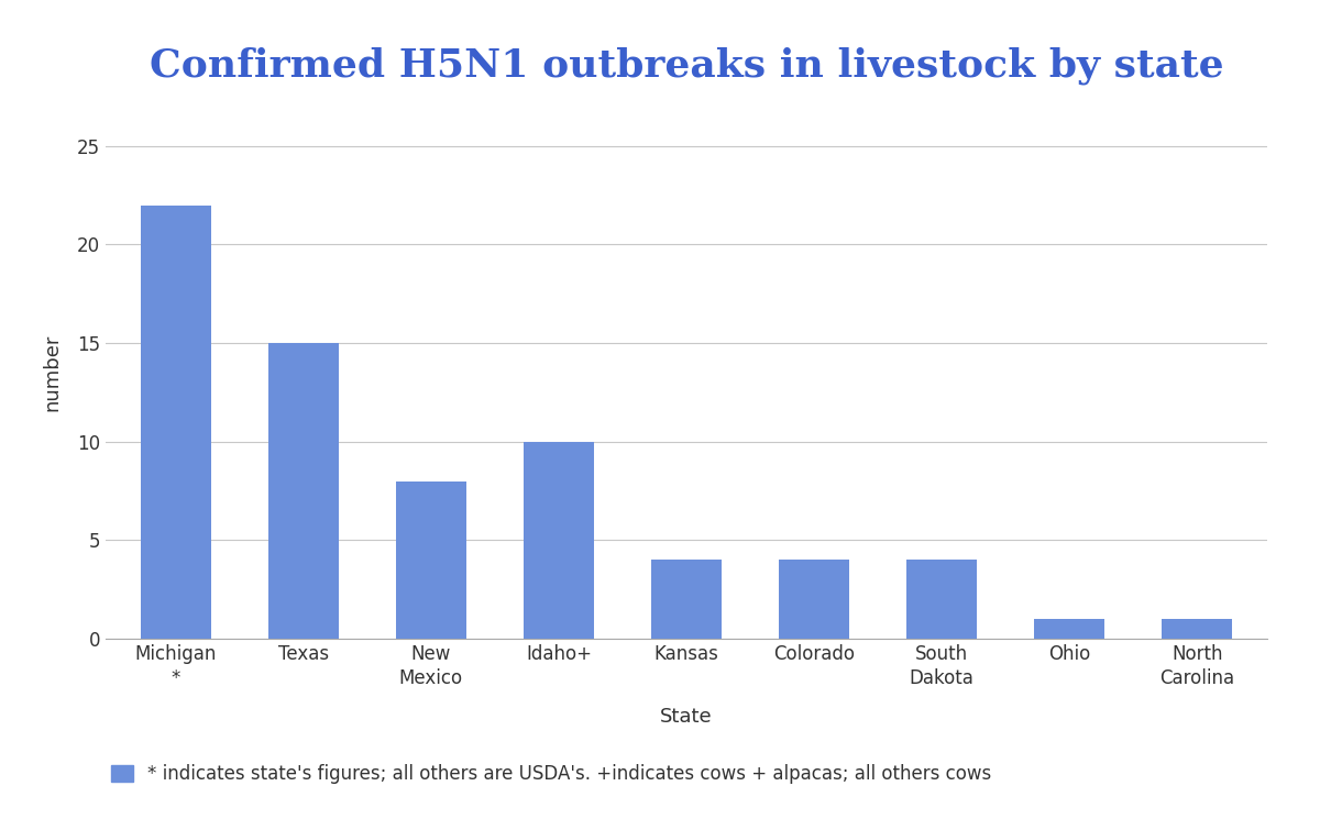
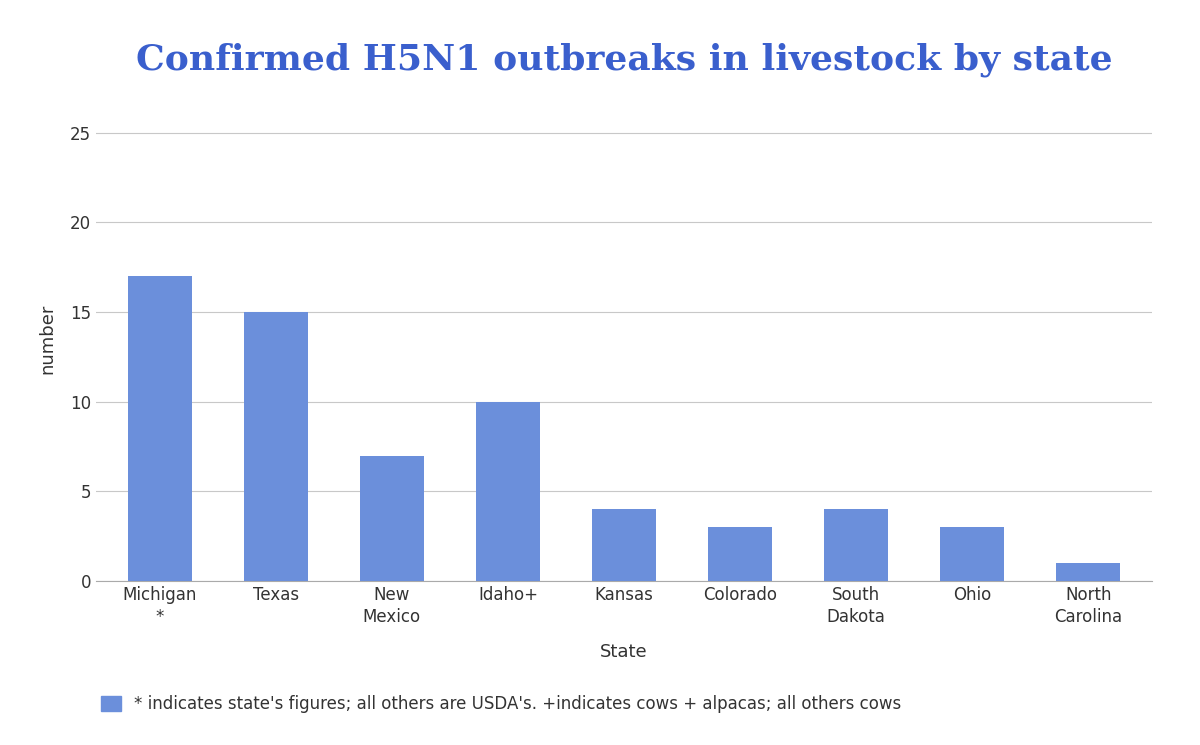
Michigan *: 22 -> 17
New Mexico: 8 -> 7
Colorado: 4 -> 3
Ohio: 1 -> 3
